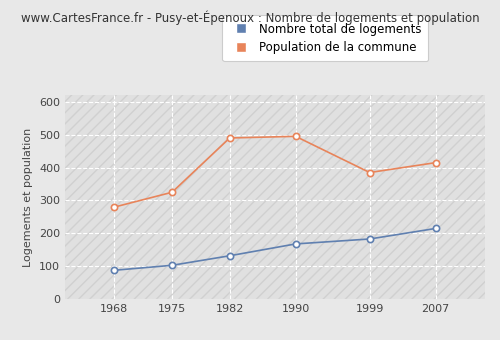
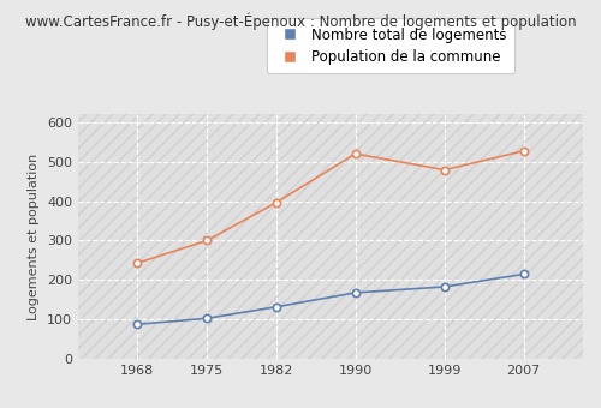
Population de la commune/1968: 280 -> 243
Population de la commune/1975: 325 -> 300
Population de la commune/1982: 490 -> 396
Population de la commune/1990: 495 -> 520
Population de la commune/1999: 385 -> 479
Population de la commune/2007: 415 -> 527
